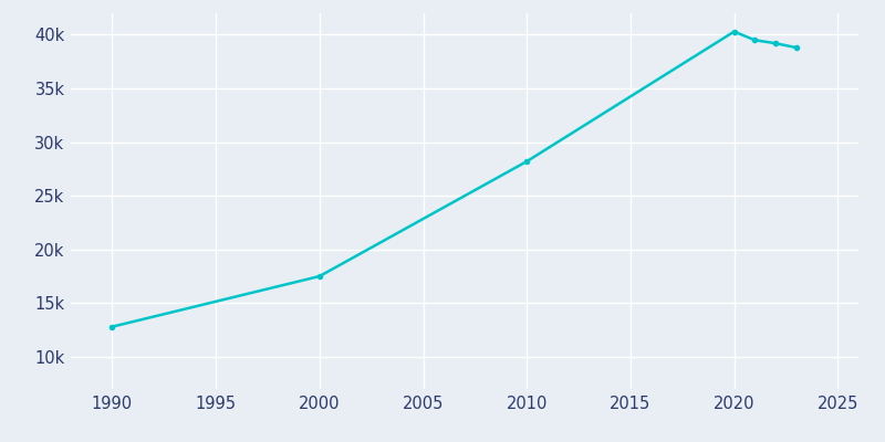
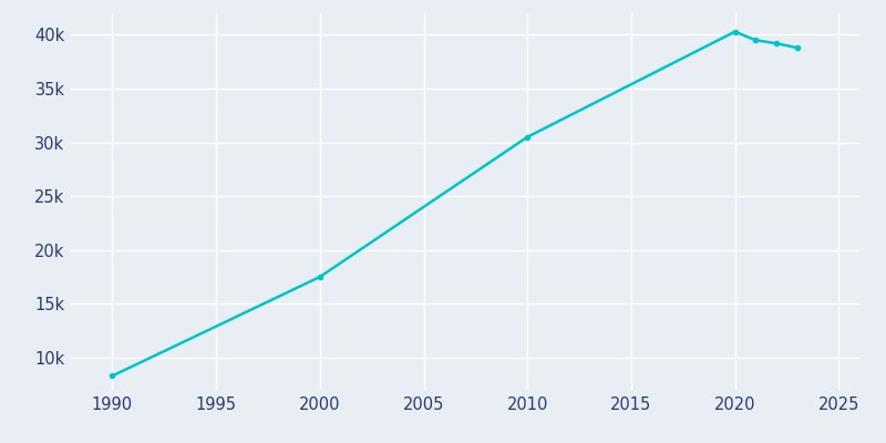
1990: 12.8k -> 8.3k
2010: 28.2k -> 30.5k
